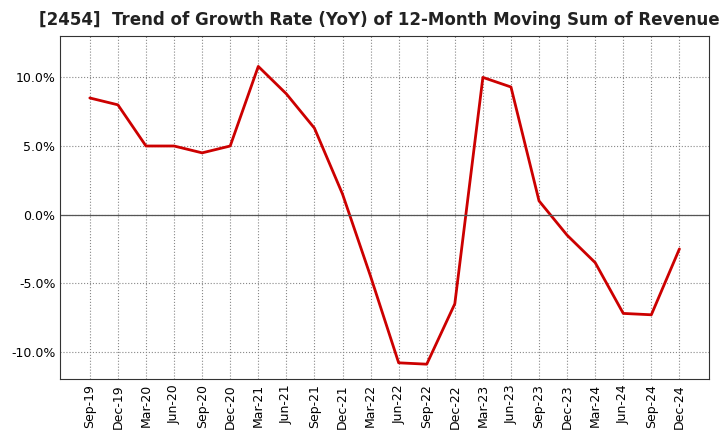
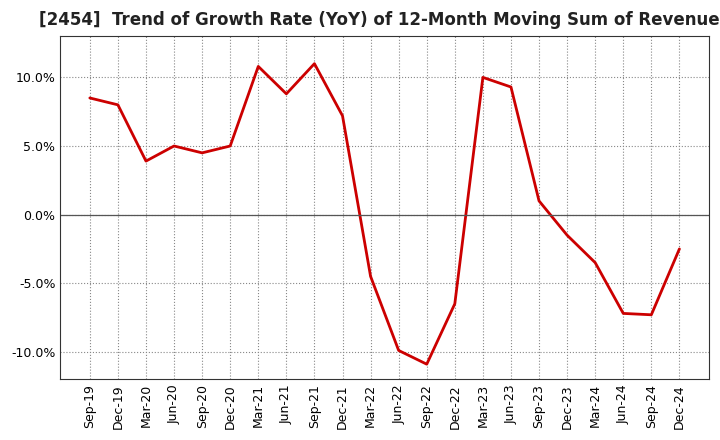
Mar-20: 5.0% -> 3.9%
Sep-21: 6.3% -> 11.0%
Dec-21: 1.5% -> 7.2%
Jun-22: -10.8% -> -9.9%
